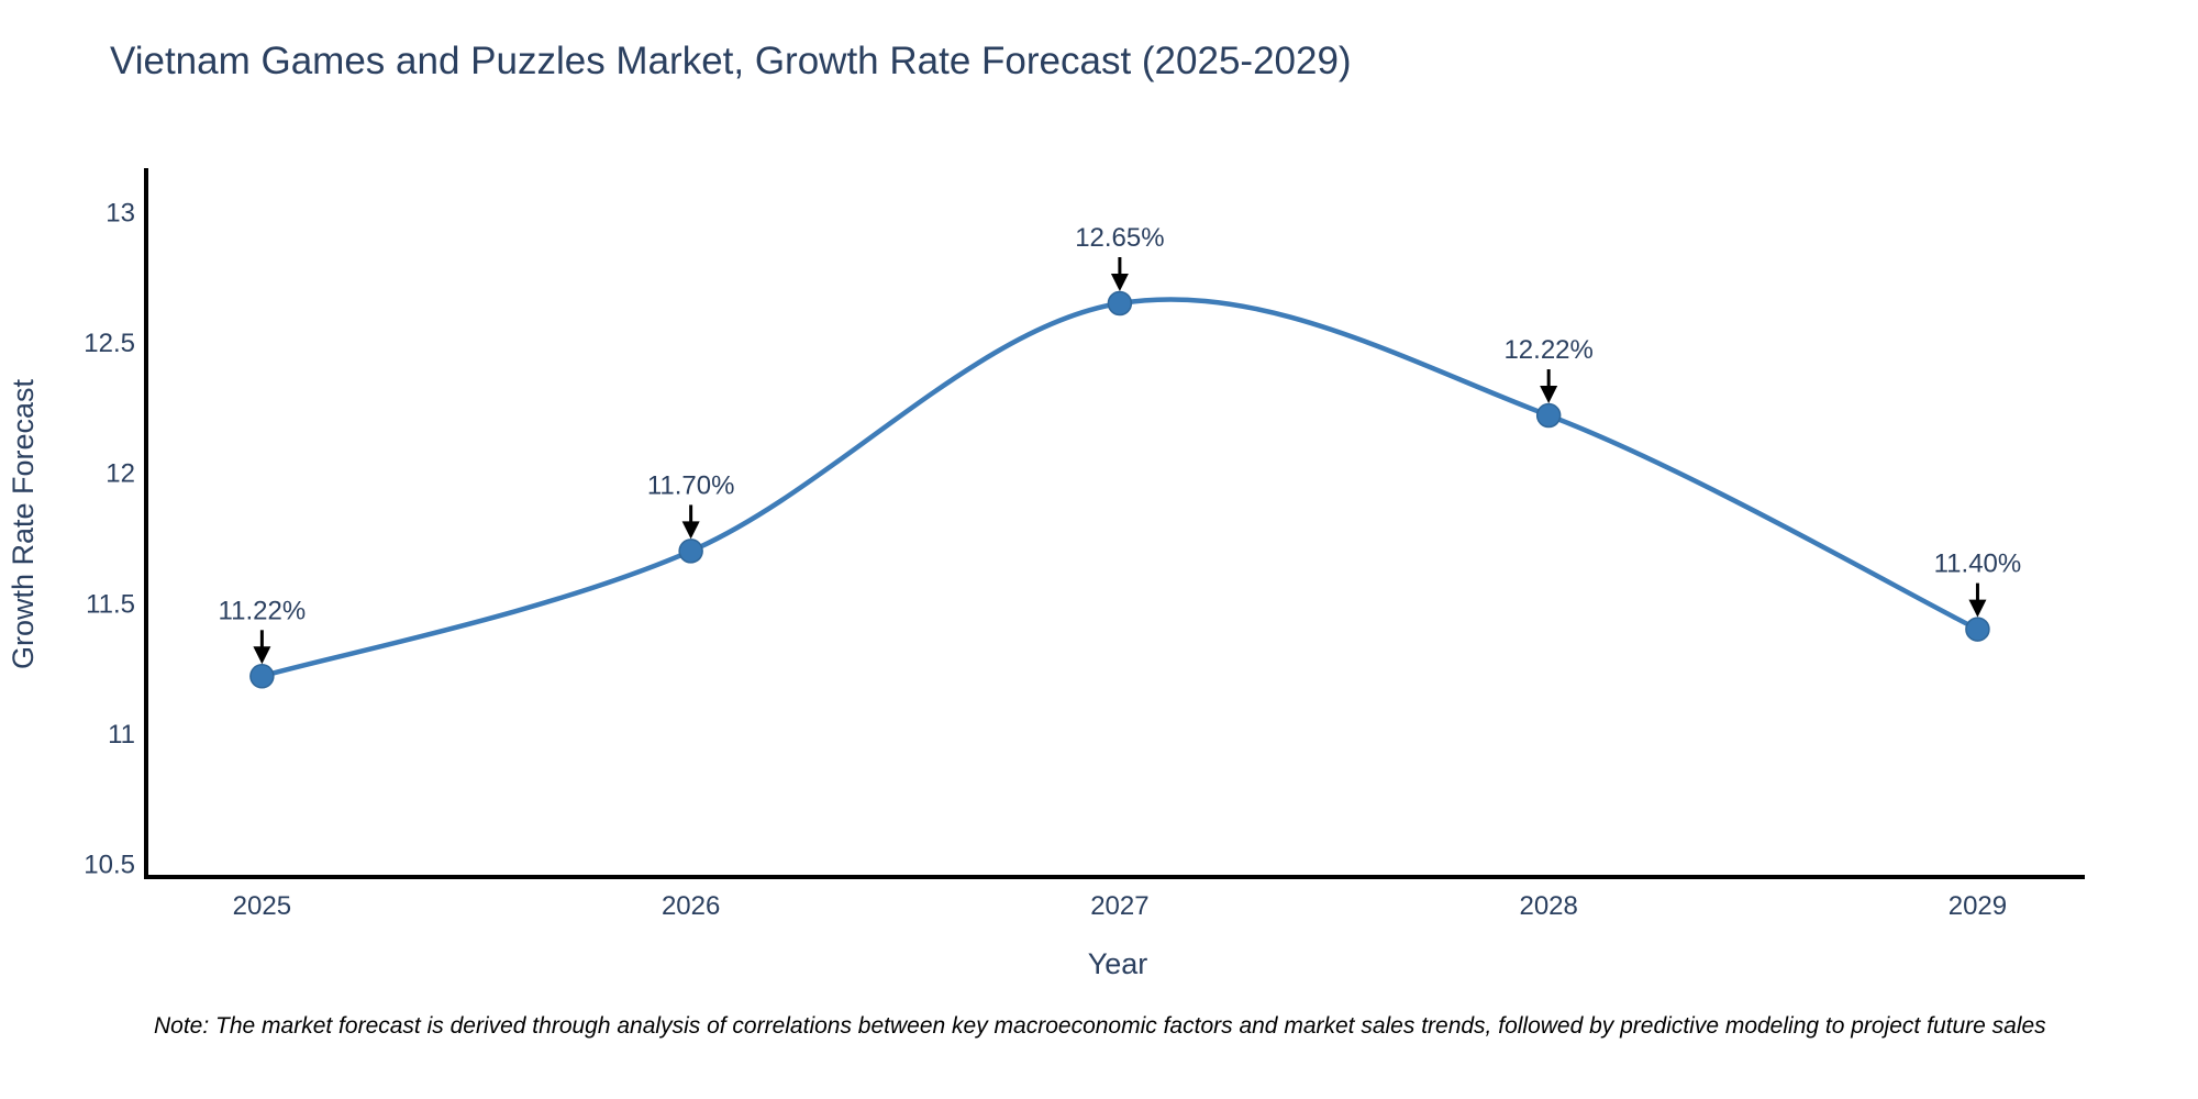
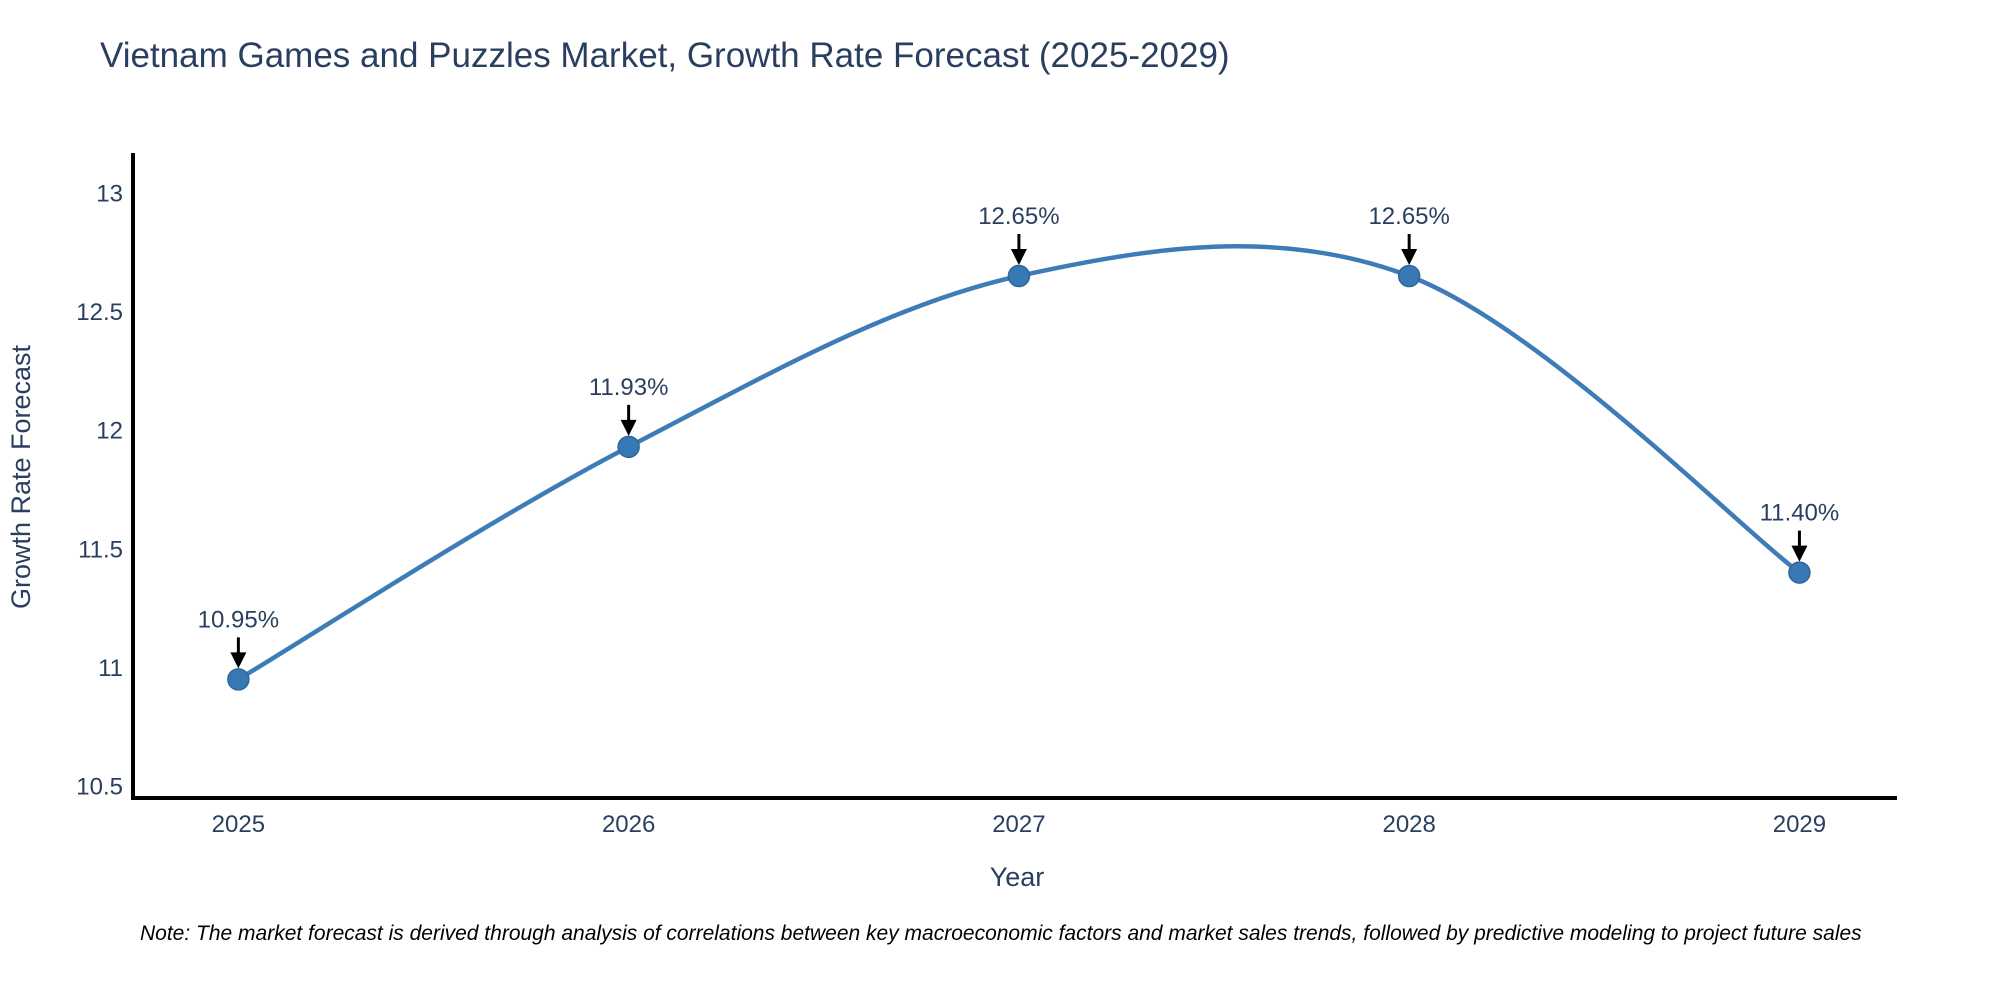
2025: 11.22% -> 10.95%
2026: 11.70% -> 11.93%
2028: 12.22% -> 12.65%
